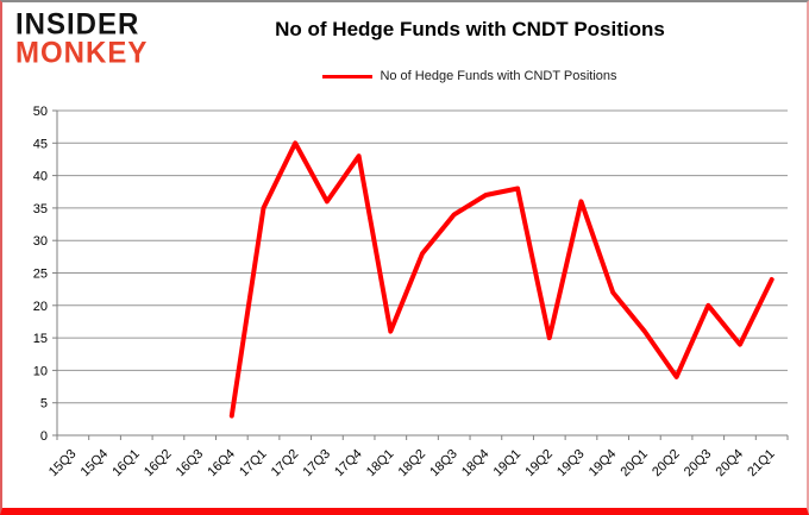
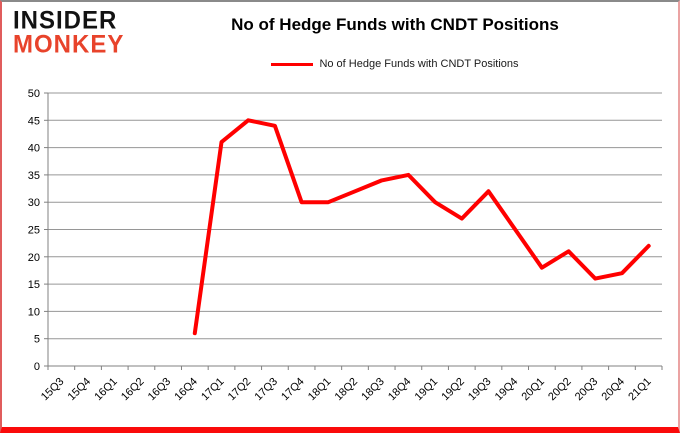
16Q4: 3 -> 6
17Q1: 35 -> 41
17Q3: 36 -> 44
17Q4: 43 -> 30
18Q1: 16 -> 30
18Q2: 28 -> 32
18Q4: 37 -> 35
19Q1: 38 -> 30
19Q2: 15 -> 27
19Q3: 36 -> 32
19Q4: 22 -> 25
20Q1: 16 -> 18
20Q2: 9 -> 21
20Q3: 20 -> 16
20Q4: 14 -> 17
21Q1: 24 -> 22
